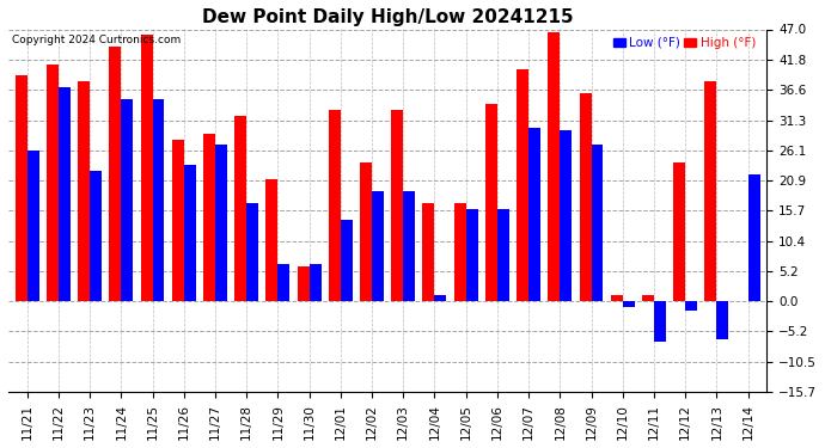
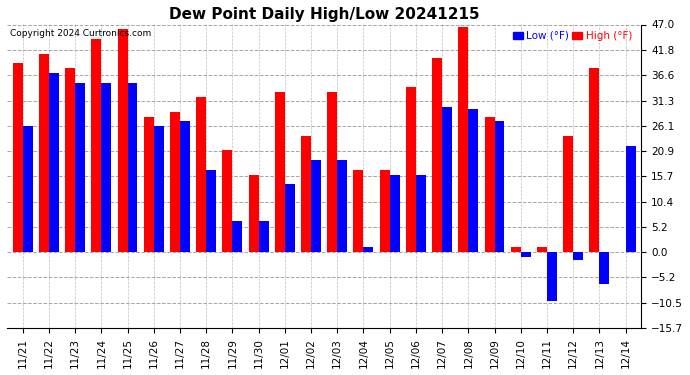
Low (°F)/11/23: 22.5 -> 35.0
Low (°F)/11/26: 23.5 -> 26.0
High (°F)/11/30: 6.0 -> 16.0
High (°F)/12/09: 36.0 -> 28.0
Low (°F)/12/11: -7.0 -> -10.0
